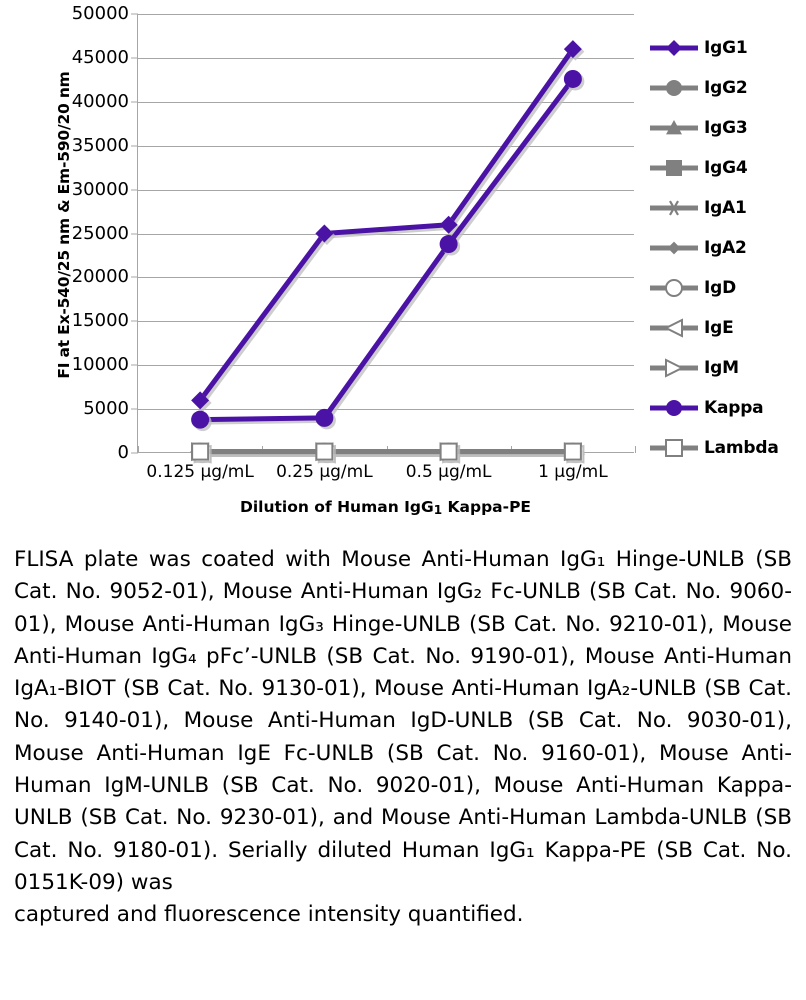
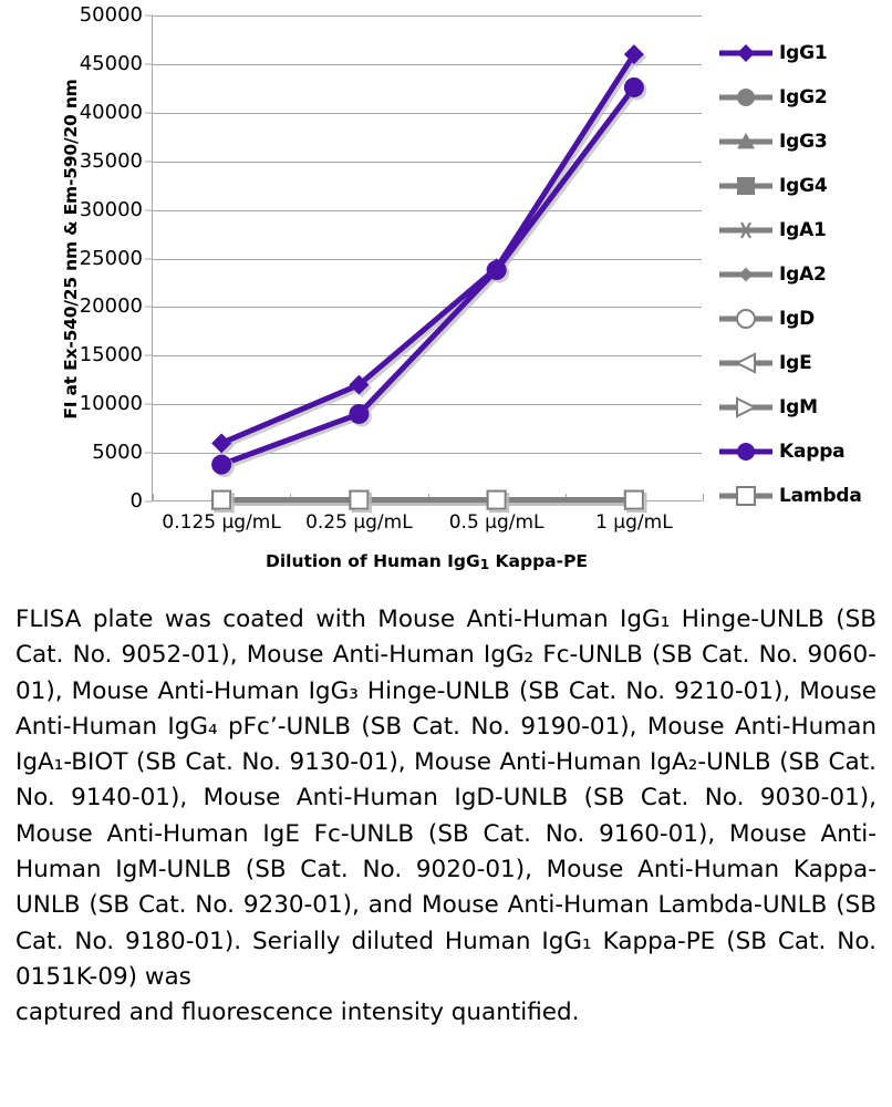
IgG1/0.25 µg/mL: 25000 -> 12000
Kappa/0.25 µg/mL: 4000 -> 9000
IgG1/0.5 µg/mL: 26000 -> 24000
